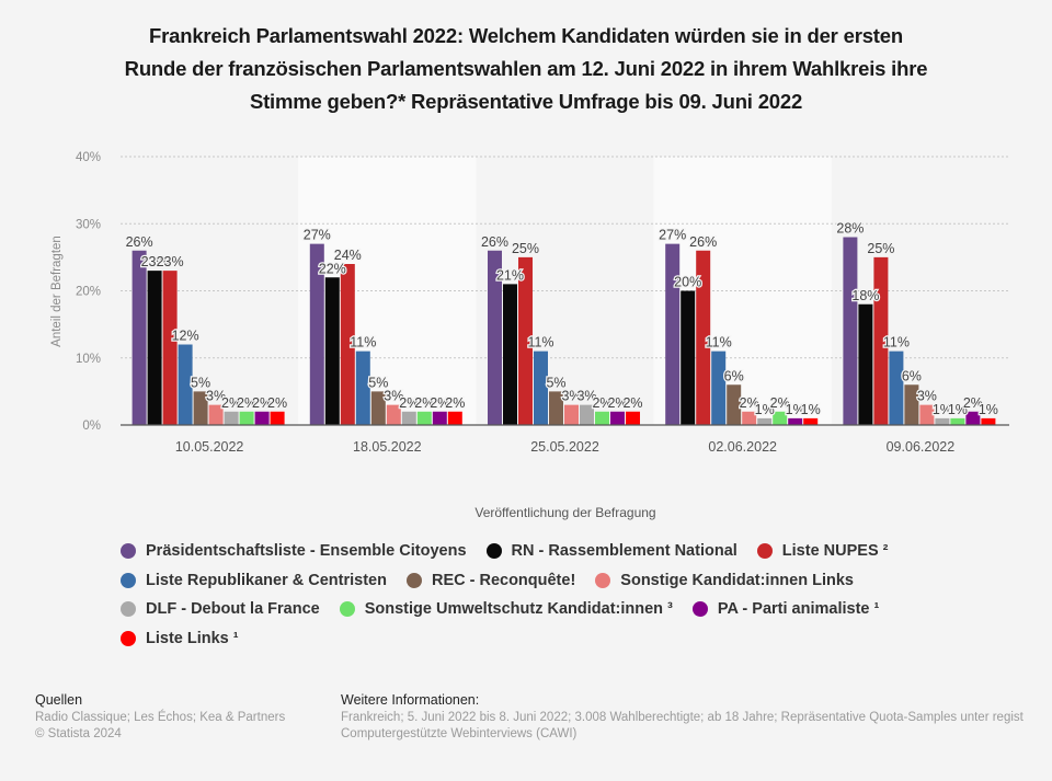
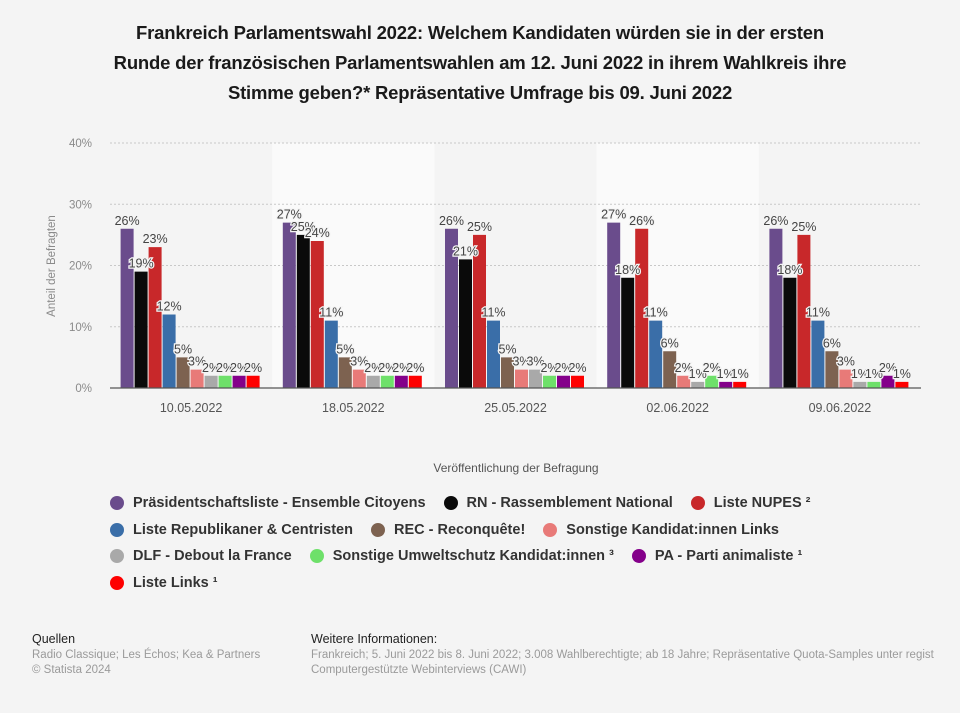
RN - Rassemblement National/10.05.2022: 23% -> 19%
RN - Rassemblement National/18.05.2022: 22% -> 25%
RN - Rassemblement National/02.06.2022: 20% -> 18%
Präsidentschaftsliste - Ensemble Citoyens/09.06.2022: 28% -> 26%
